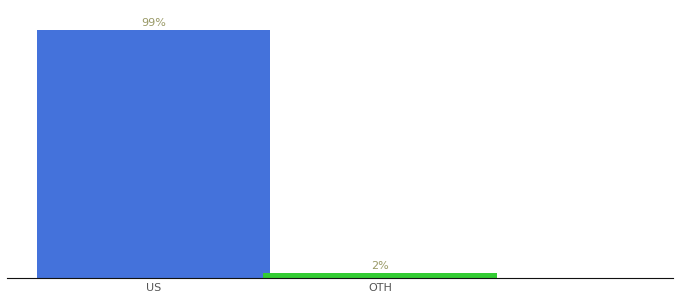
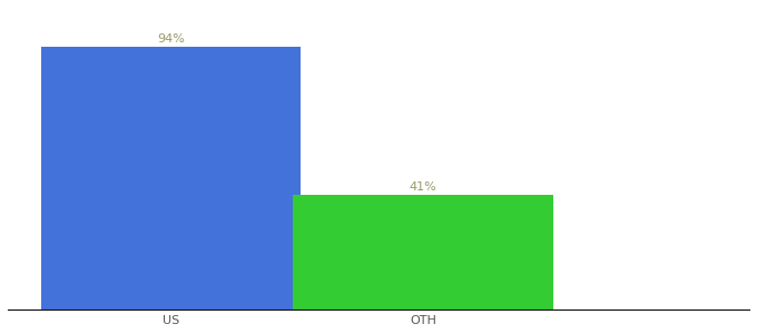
US: 99% -> 94%
OTH: 2% -> 41%
